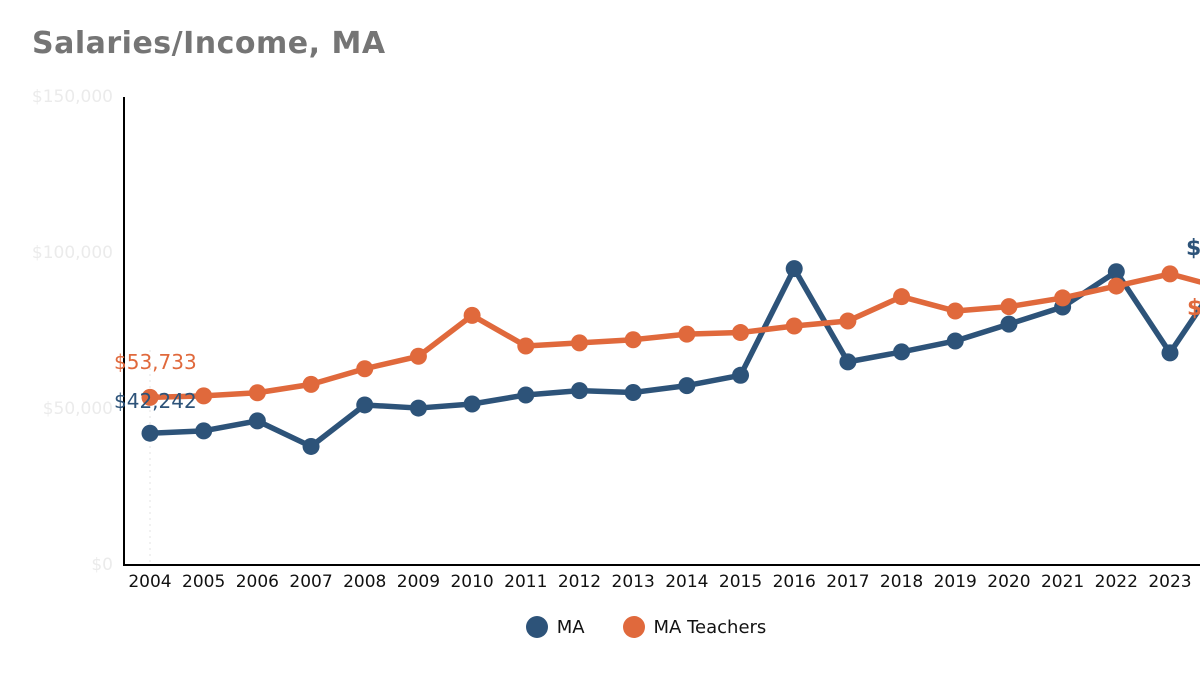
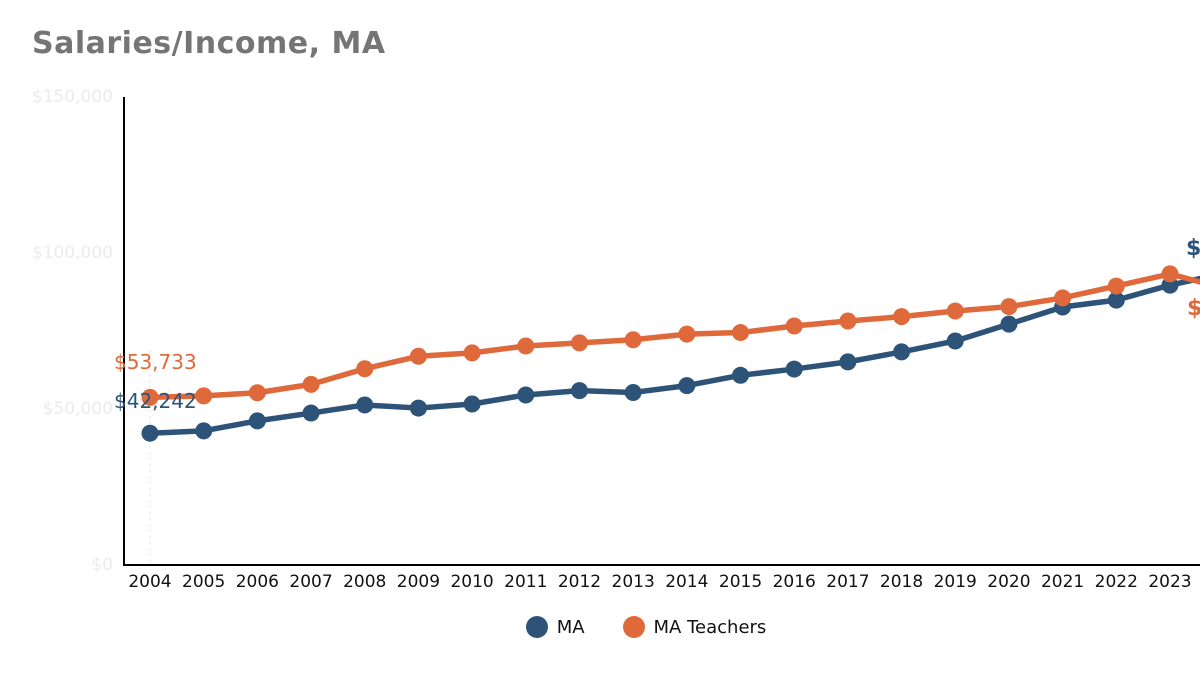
MA/2007: $38000 -> $49000
MA Teachers/2010: $80000 -> $68000
MA/2016: $95000 -> $63000
MA Teachers/2018: $86000 -> $80000
MA/2022: $94000 -> $85000
MA/2023: $68000 -> $90000
